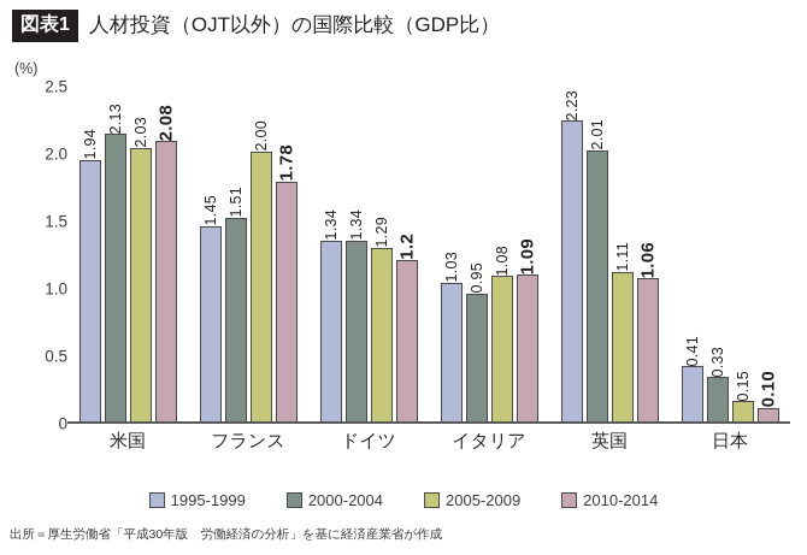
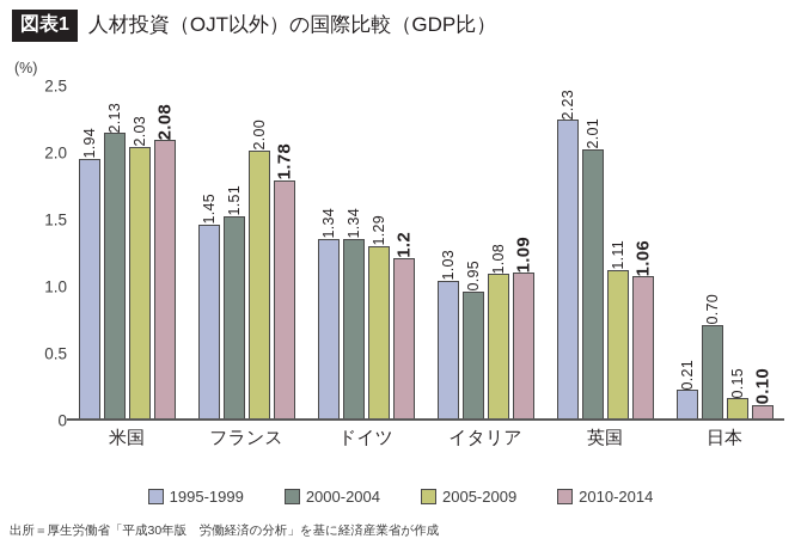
1995-1999/日本: 0.41 -> 0.21
2000-2004/日本: 0.33 -> 0.70
